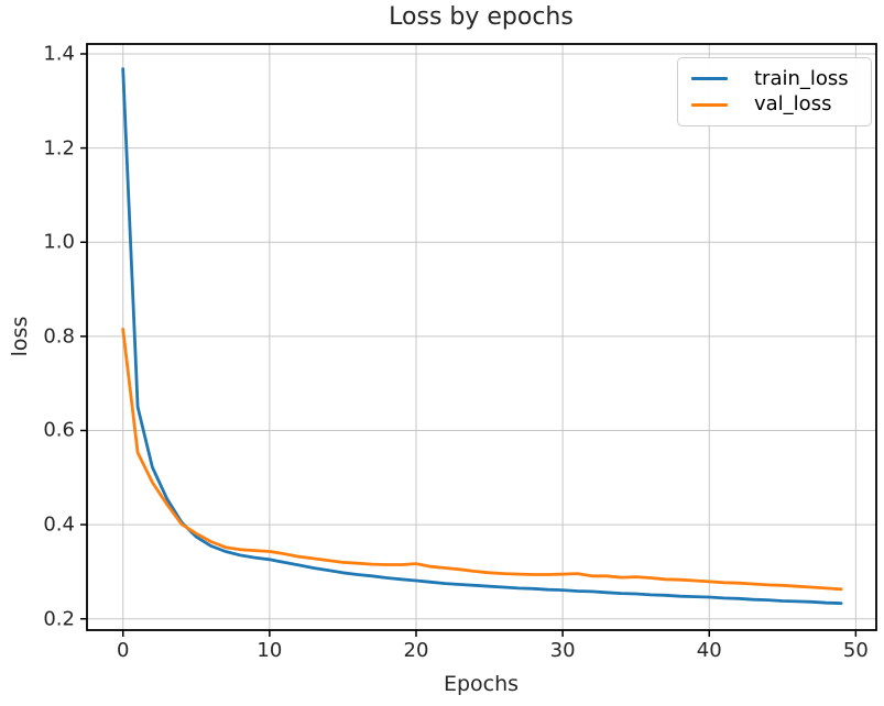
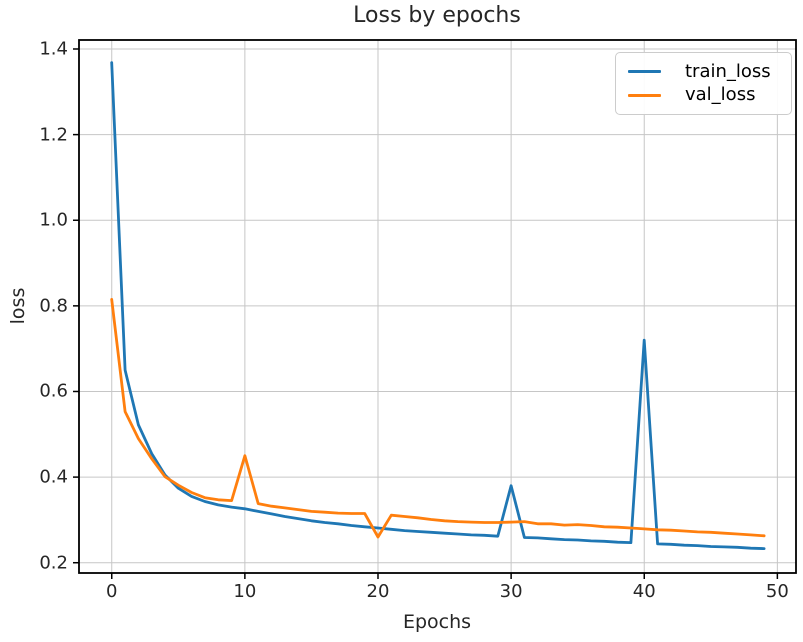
val_loss/10: 0.34 -> 0.45
val_loss/20: 0.32 -> 0.26
train_loss/30: 0.26 -> 0.38
train_loss/40: 0.25 -> 0.72
